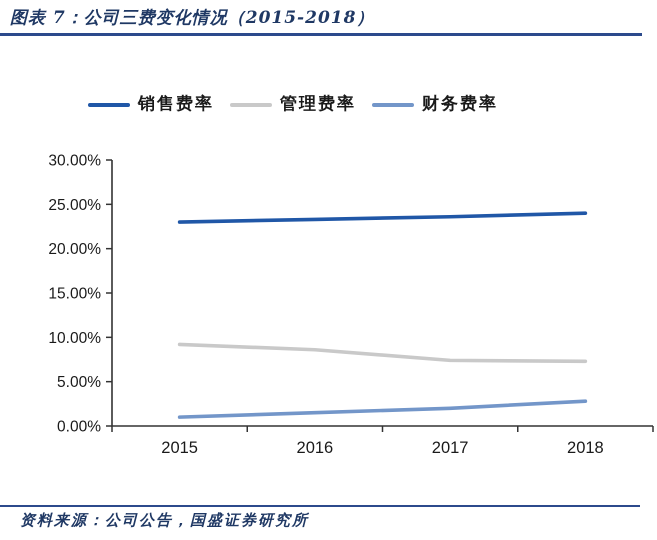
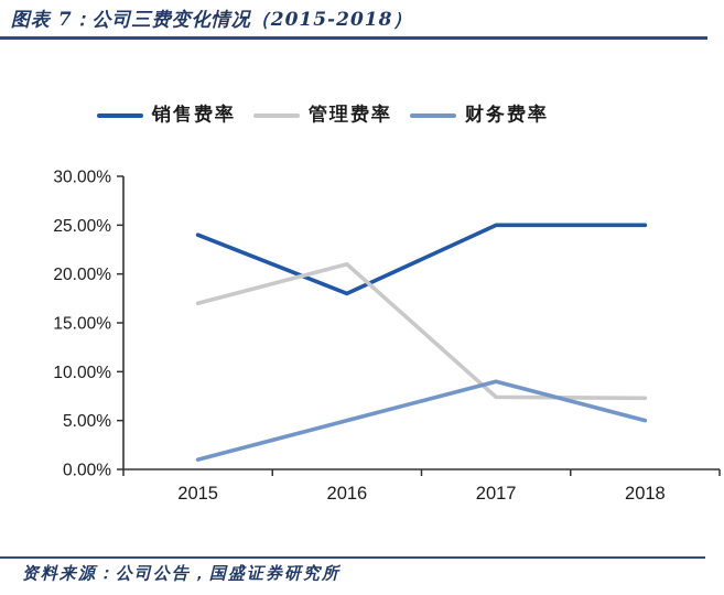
销售费率/2015: 23% -> 24%
管理费率/2015: 9% -> 17%
销售费率/2016: 23% -> 18%
管理费率/2016: 9% -> 21%
财务费率/2016: 2% -> 5%
销售费率/2017: 24% -> 25%
财务费率/2017: 2% -> 9%
销售费率/2018: 24% -> 25%
财务费率/2018: 3% -> 5%
